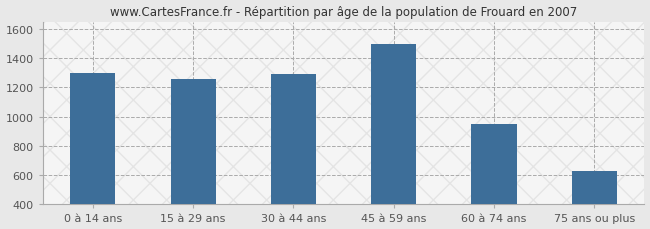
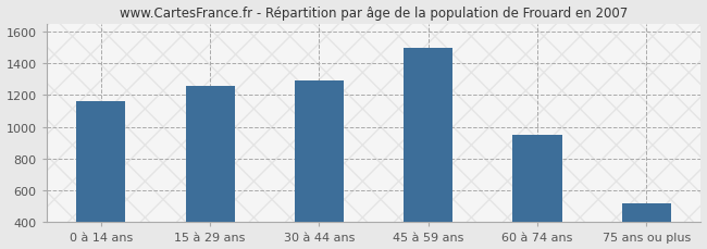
0 à 14 ans: 1300 -> 1160
75 ans ou plus: 630 -> 520
